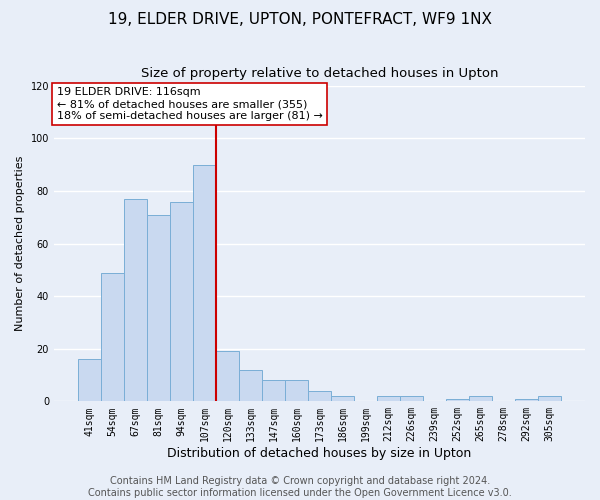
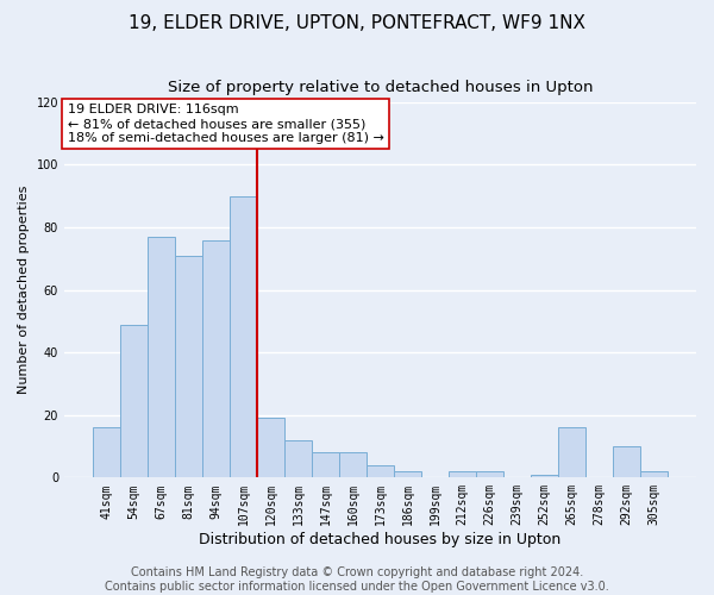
265sqm: 2 -> 16
292sqm: 1 -> 10
